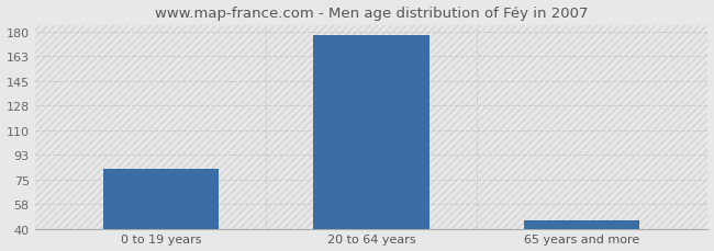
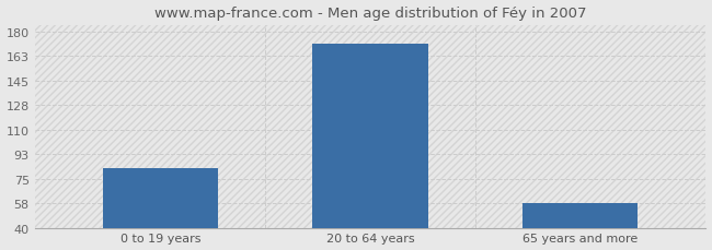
20 to 64 years: 178 -> 172
65 years and more: 46 -> 58
